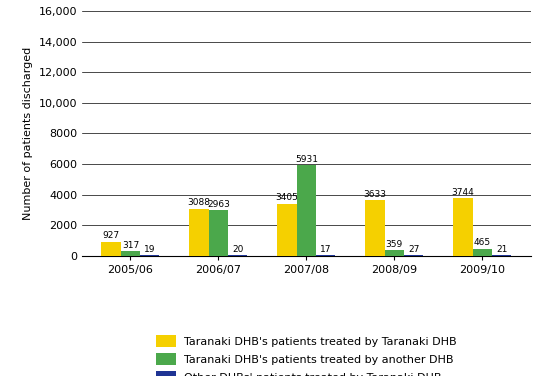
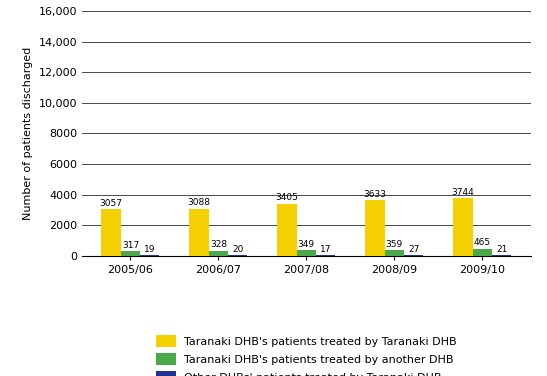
Taranaki DHB's patients treated by Taranaki DHB/2005/06: 927 -> 3057
Taranaki DHB's patients treated by another DHB/2006/07: 2963 -> 328
Taranaki DHB's patients treated by another DHB/2007/08: 5931 -> 349
